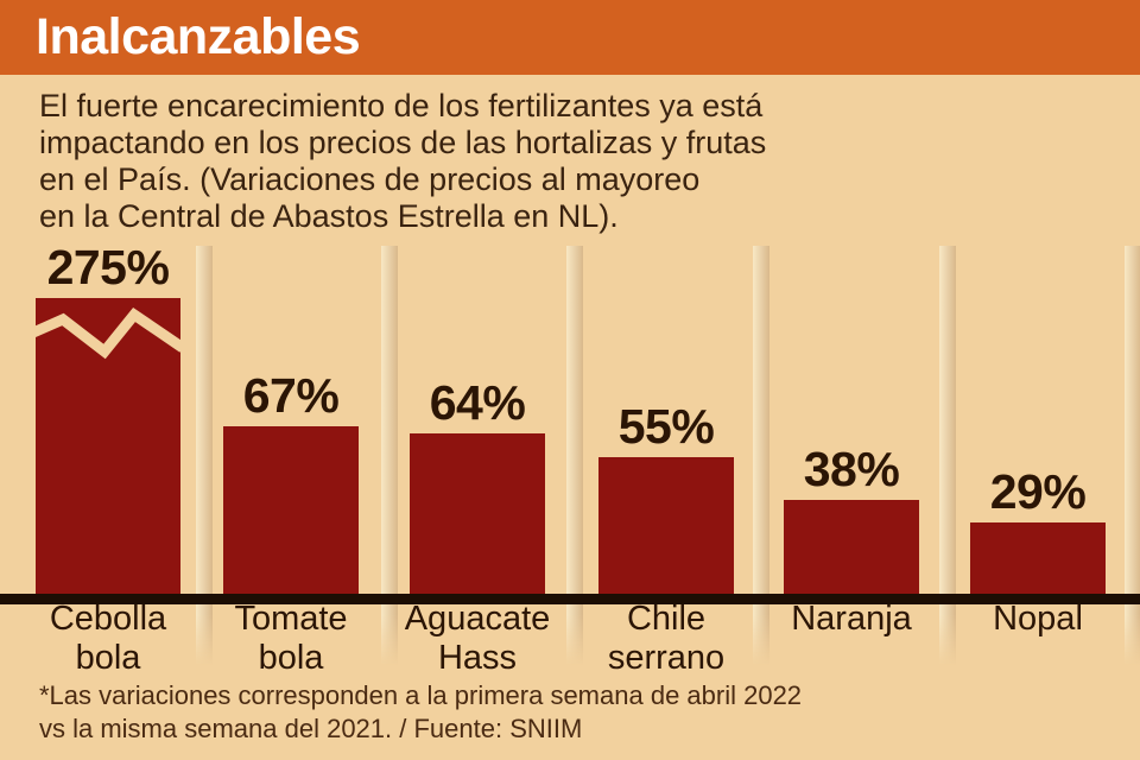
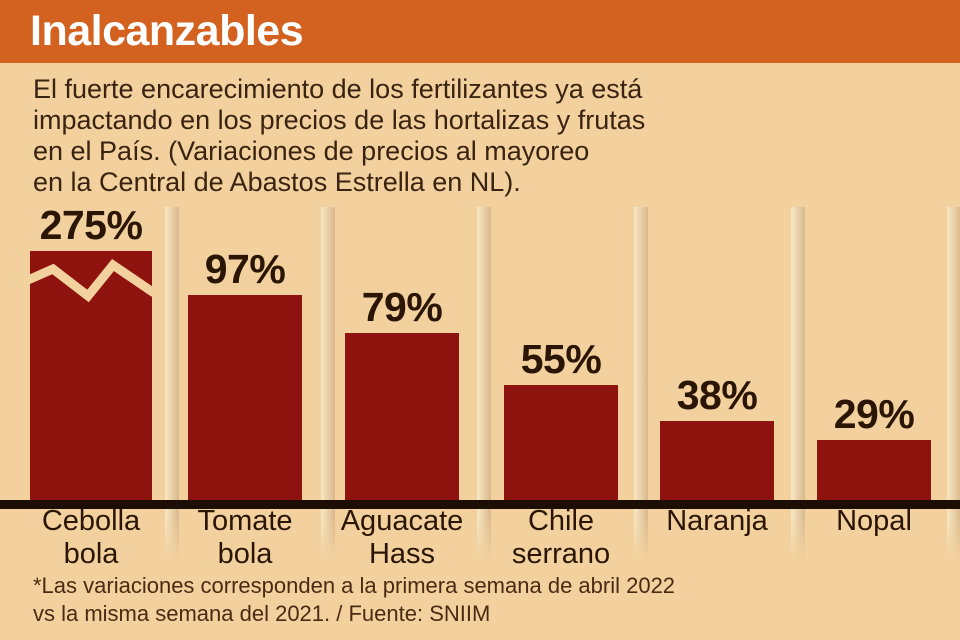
Tomate bola: 67% -> 97%
Aguacate Hass: 64% -> 79%
